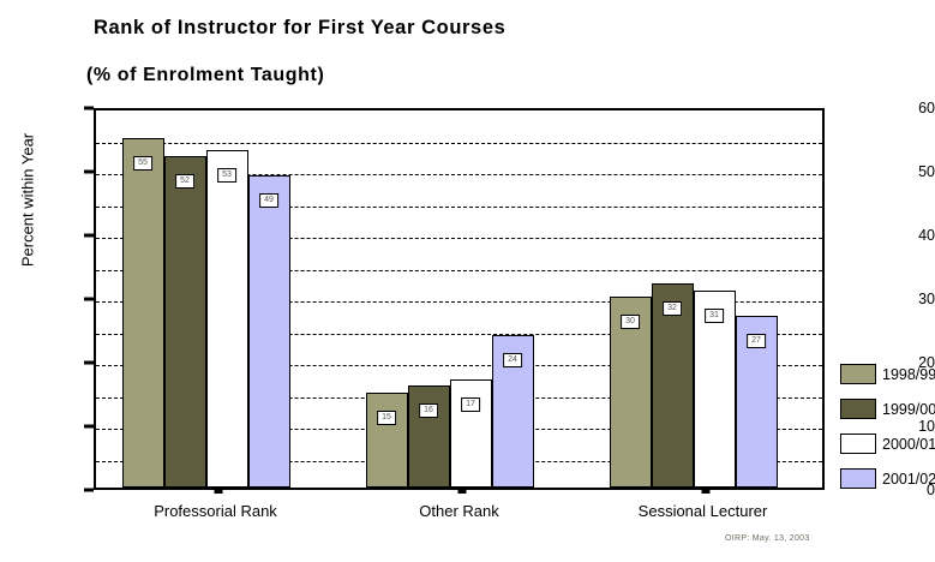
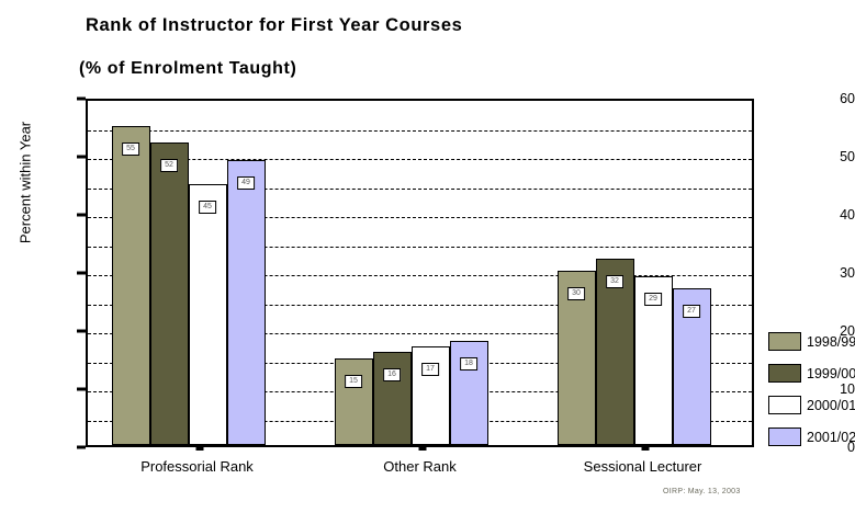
2000/01/Professorial Rank: 53 -> 45
2001/02/Other Rank: 24 -> 18
2000/01/Sessional Lecturer: 31 -> 29
